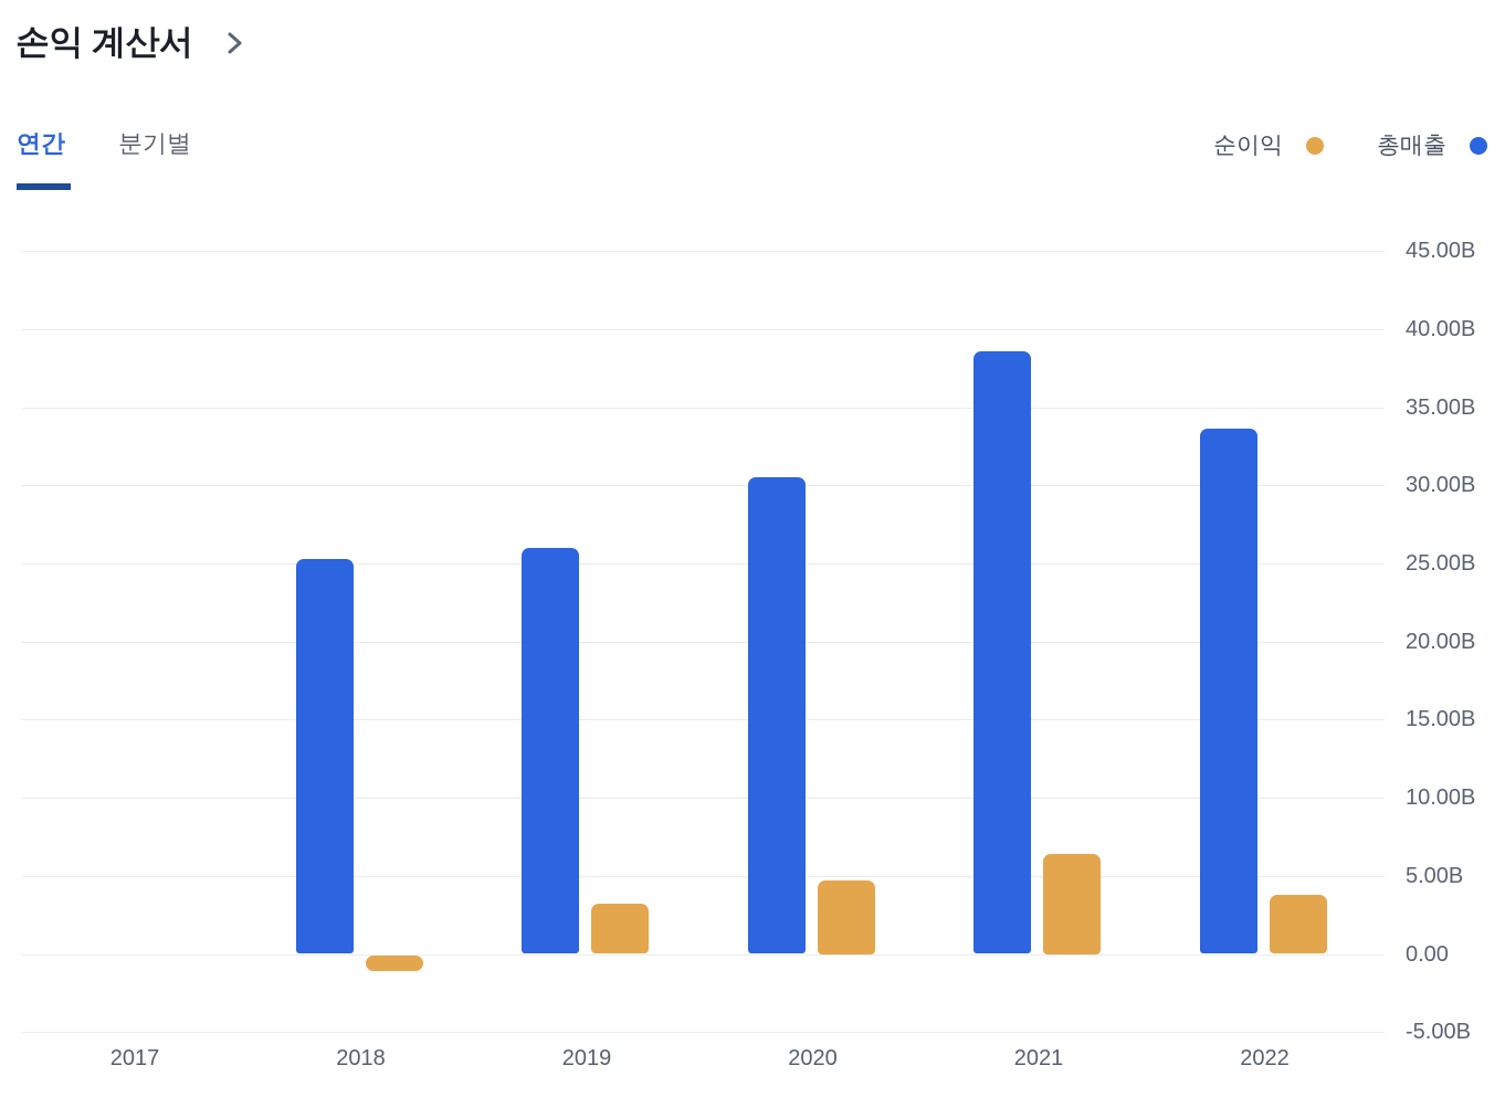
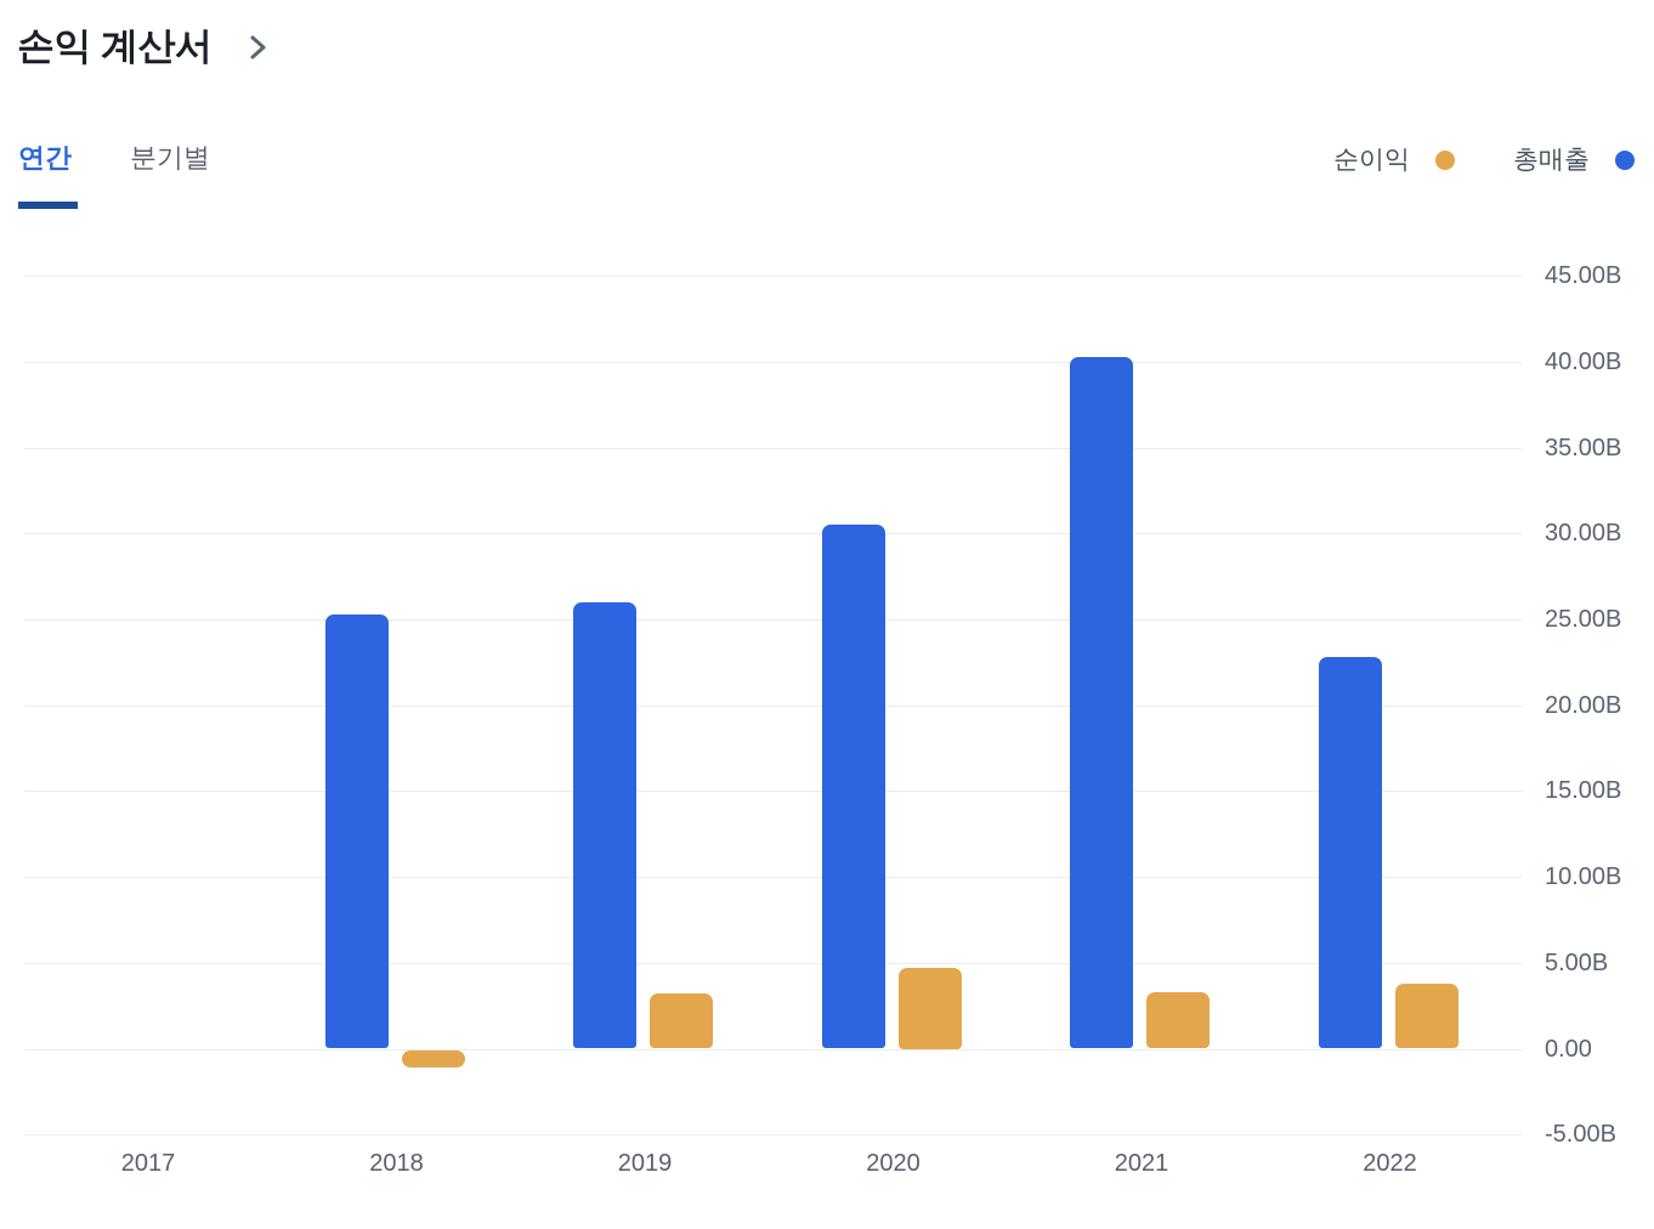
총매출/2021: 38.6B -> 40.3B
순이익/2021: 6.4B -> 3.3B
총매출/2022: 33.6B -> 22.8B
